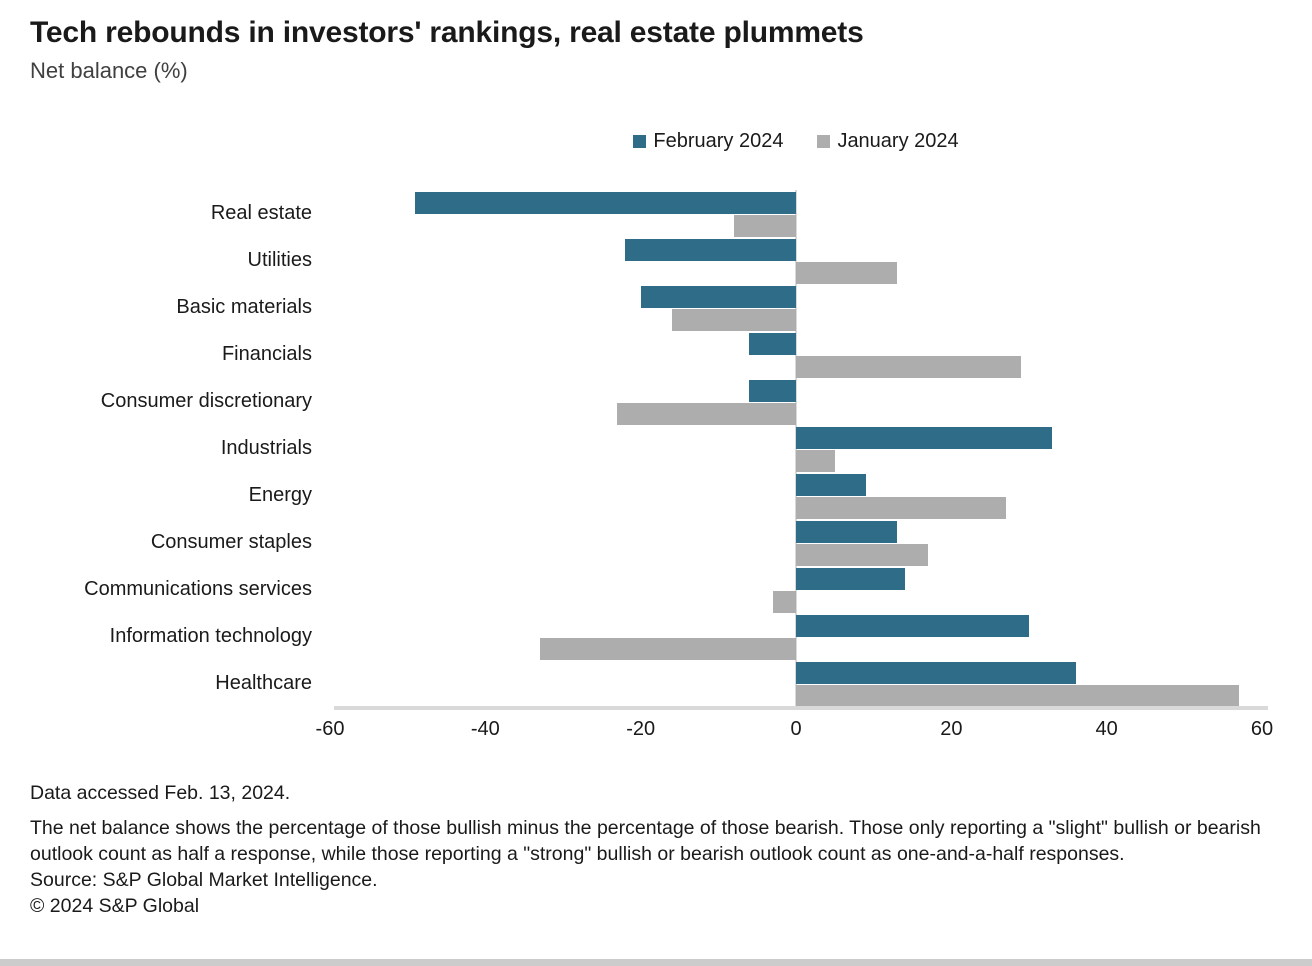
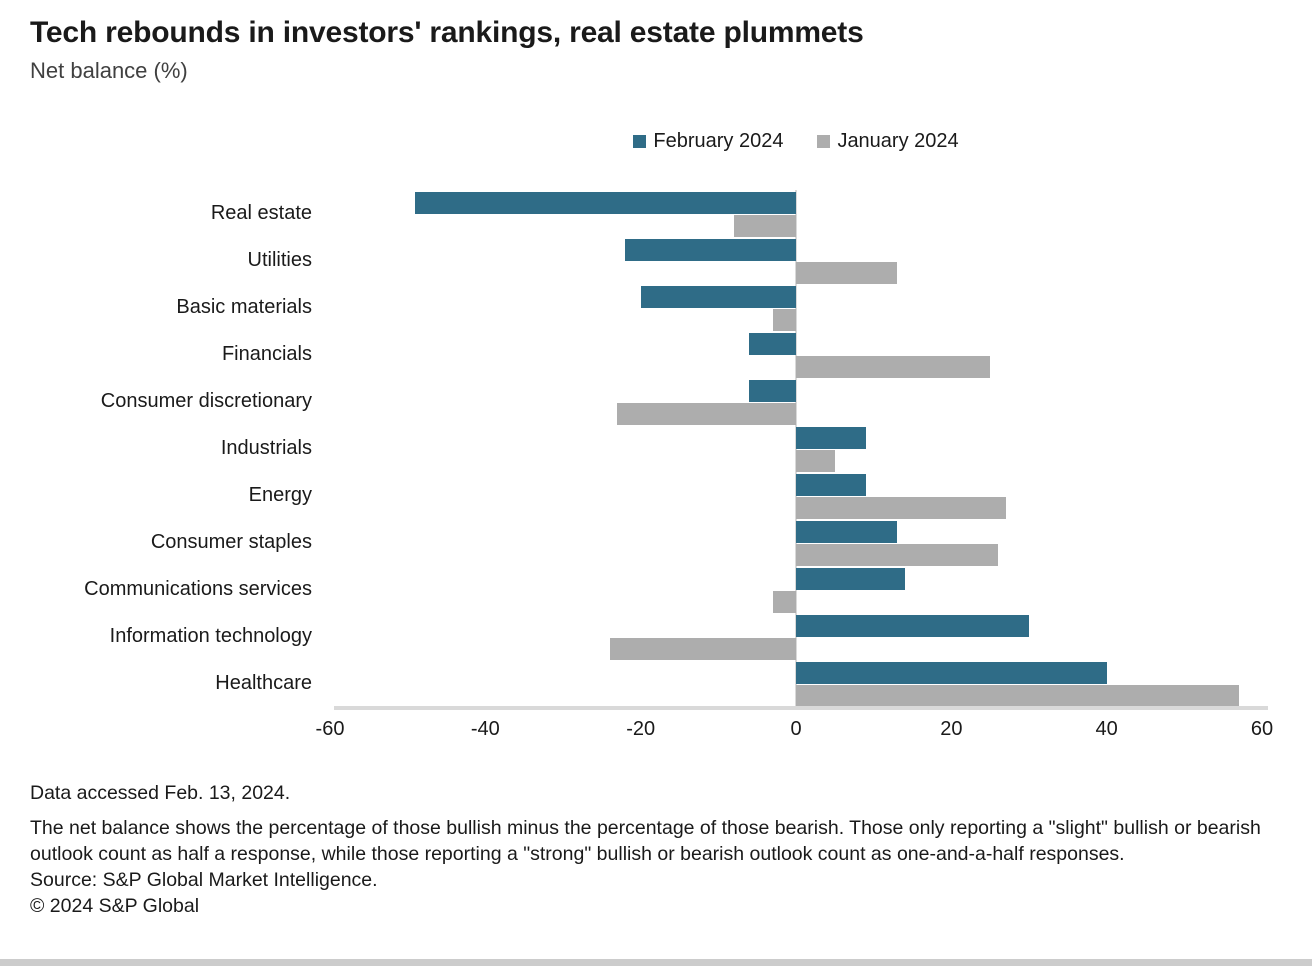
January 2024/Basic materials: -16 -> -3
January 2024/Financials: 29 -> 25
February 2024/Industrials: 33 -> 9
January 2024/Consumer staples: 17 -> 26
January 2024/Information technology: -33 -> -24
February 2024/Healthcare: 36 -> 40
